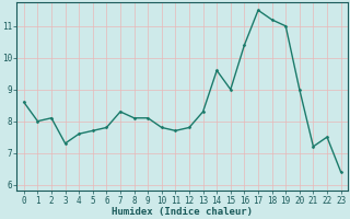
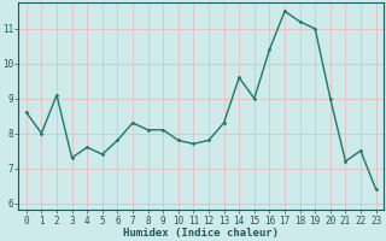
2: 8.1 -> 9.1
5: 7.7 -> 7.4
